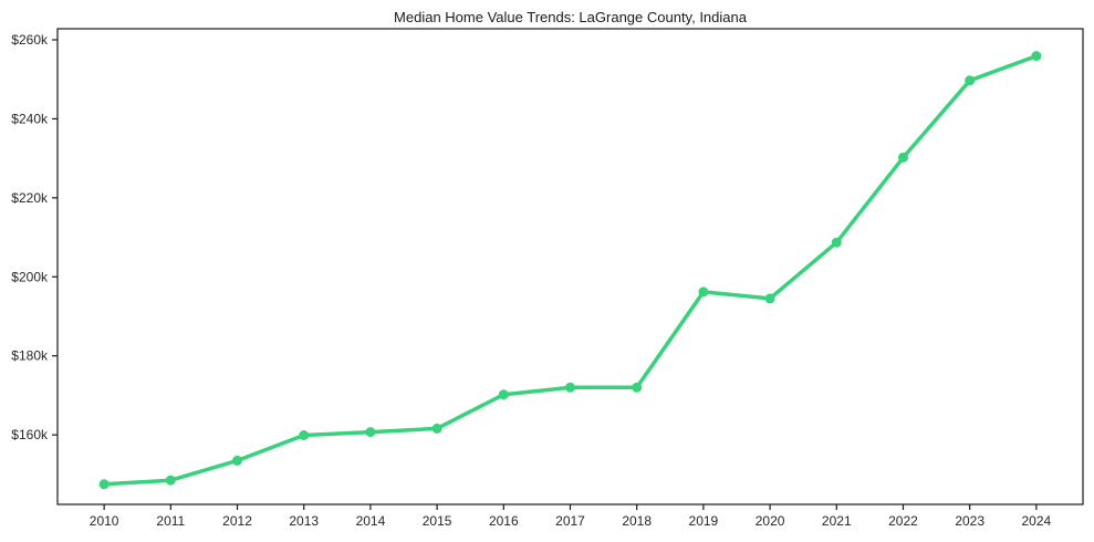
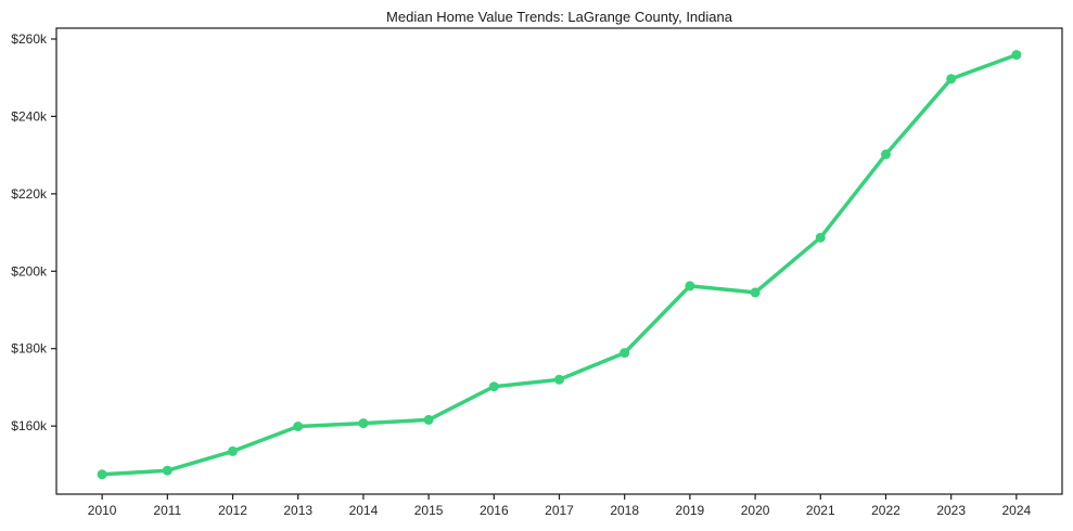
2018: $172k -> $179k
